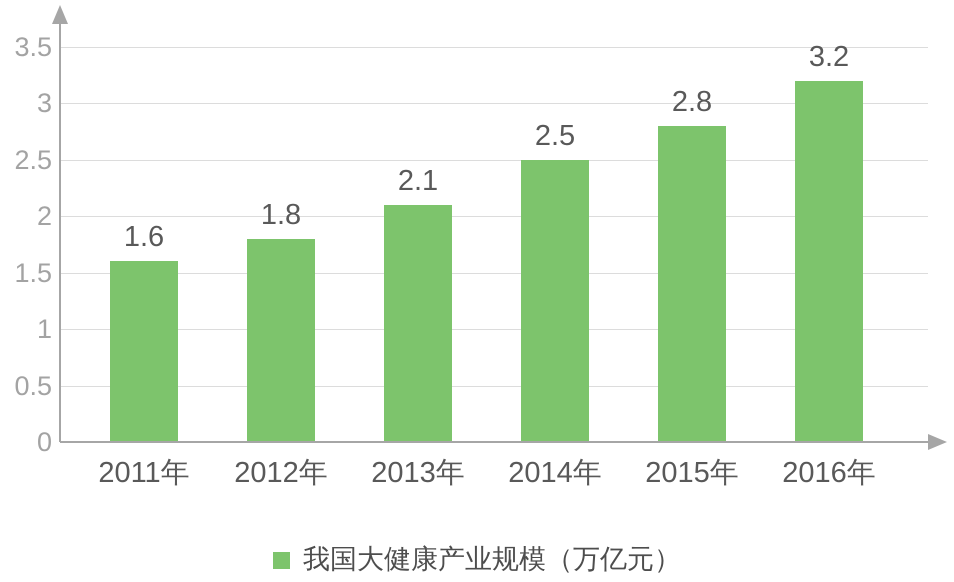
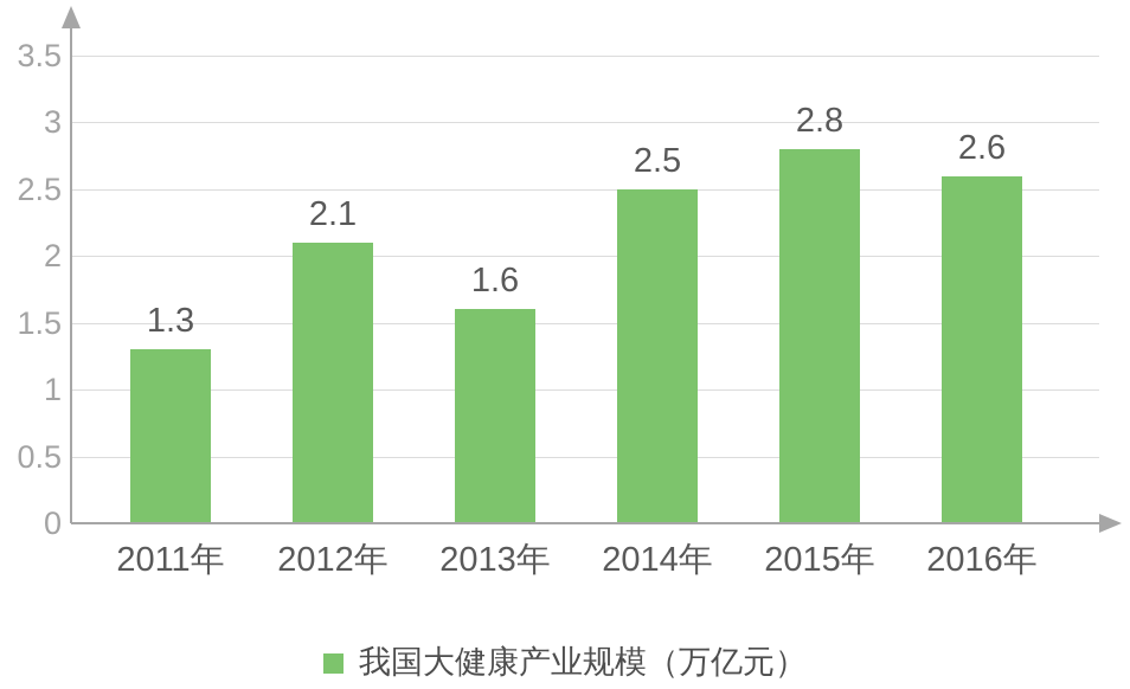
2011年: 1.6 -> 1.3
2012年: 1.8 -> 2.1
2013年: 2.1 -> 1.6
2016年: 3.2 -> 2.6
